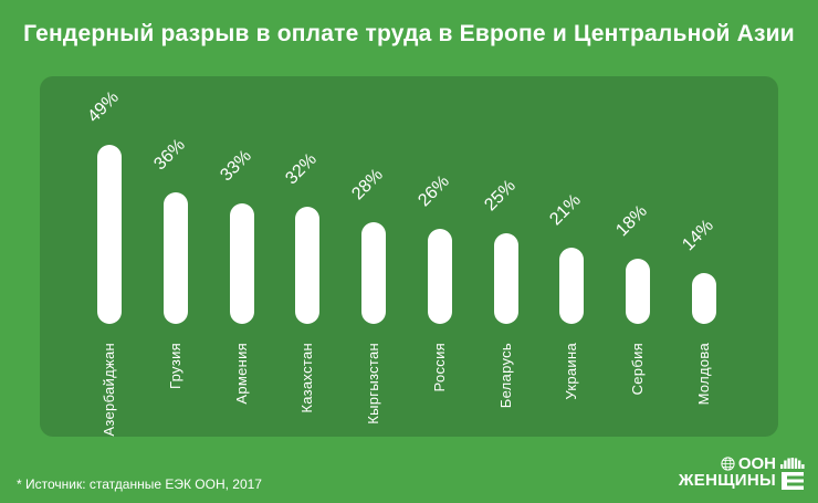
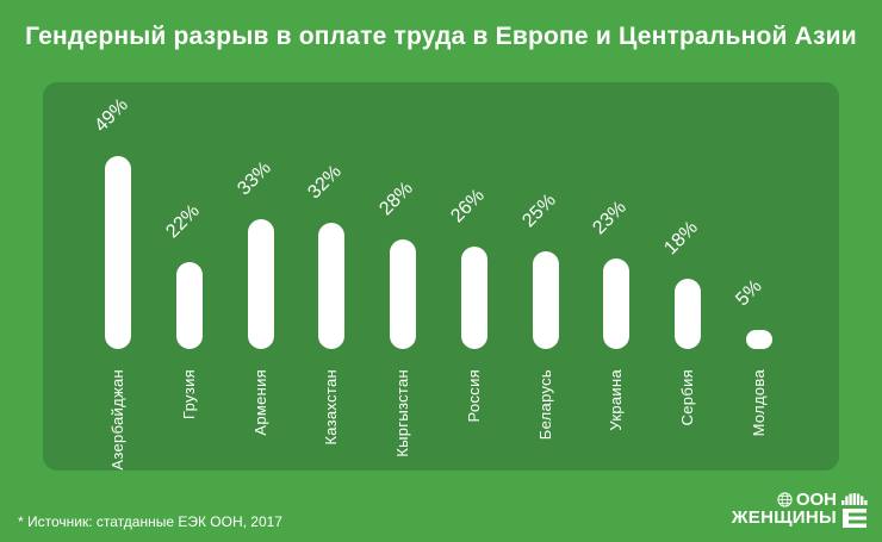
Грузия: 36% -> 22%
Украина: 21% -> 23%
Молдова: 14% -> 5%
